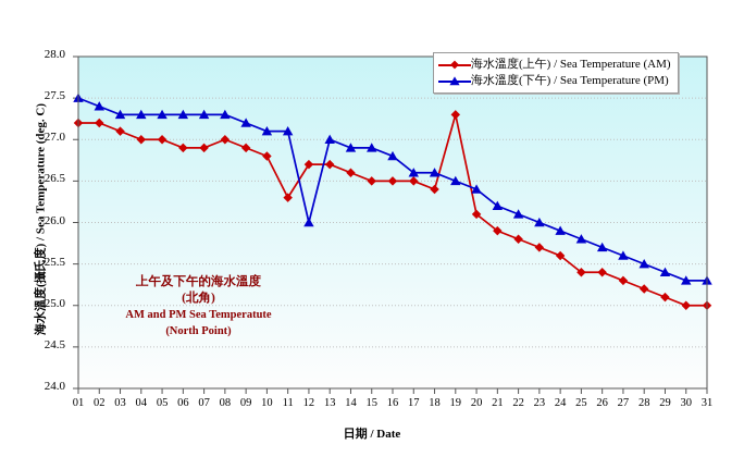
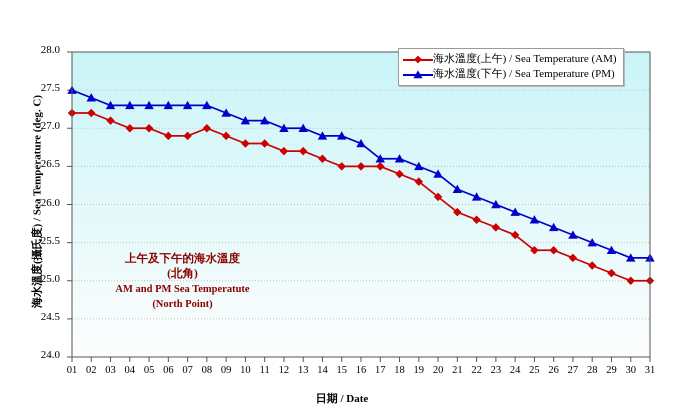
海水溫度(上午) / Sea Temperature (AM)/11: 26.3 -> 26.8
海水溫度(下午) / Sea Temperature (PM)/12: 26.0 -> 27.0
海水溫度(上午) / Sea Temperature (AM)/19: 27.3 -> 26.3
